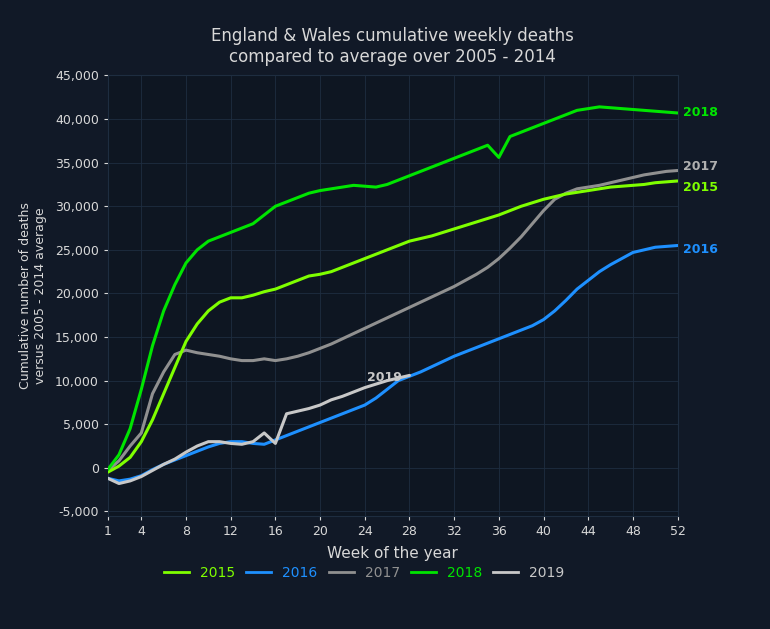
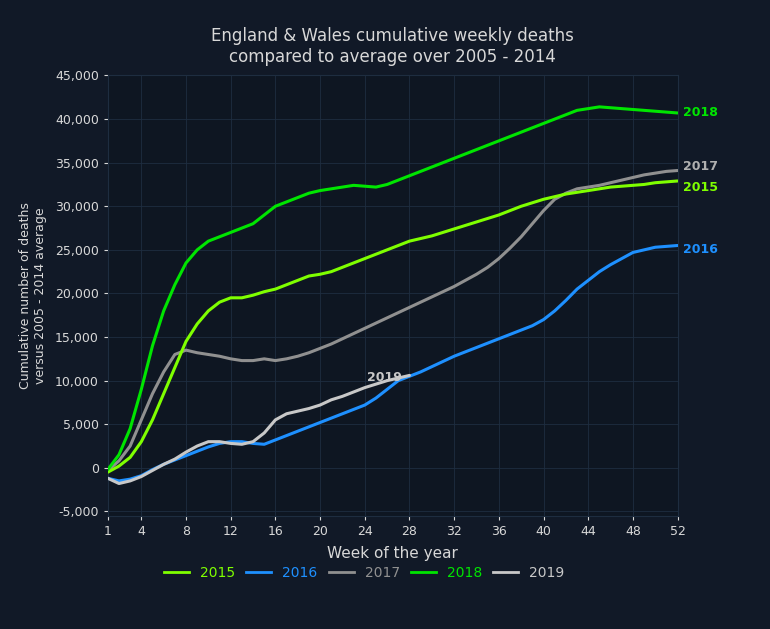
2017/4: 4,000 -> 5,500
2019/16: 2,800 -> 5,500
2018/36: 35,600 -> 37,500
